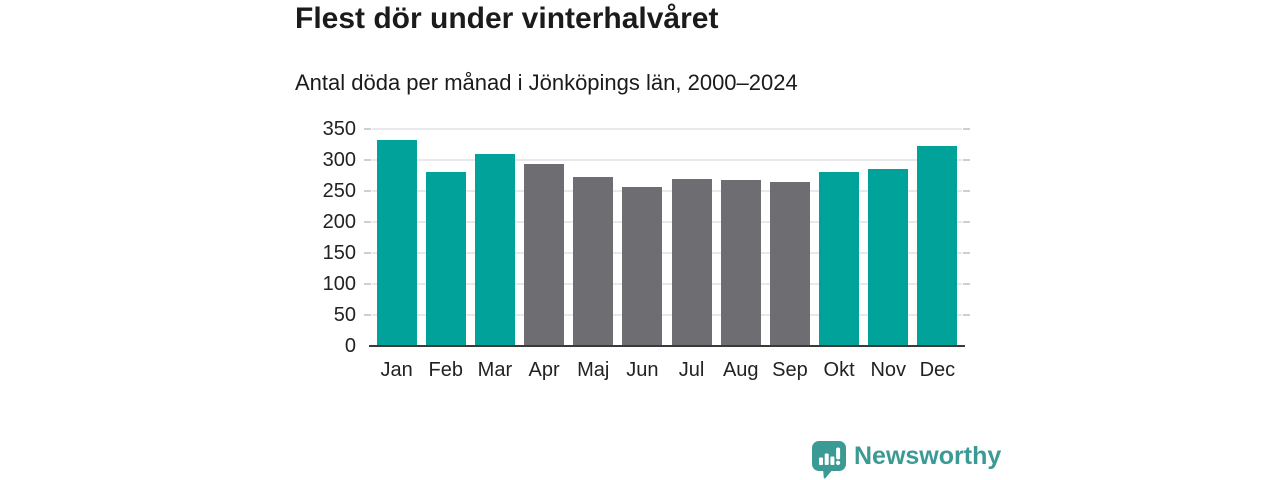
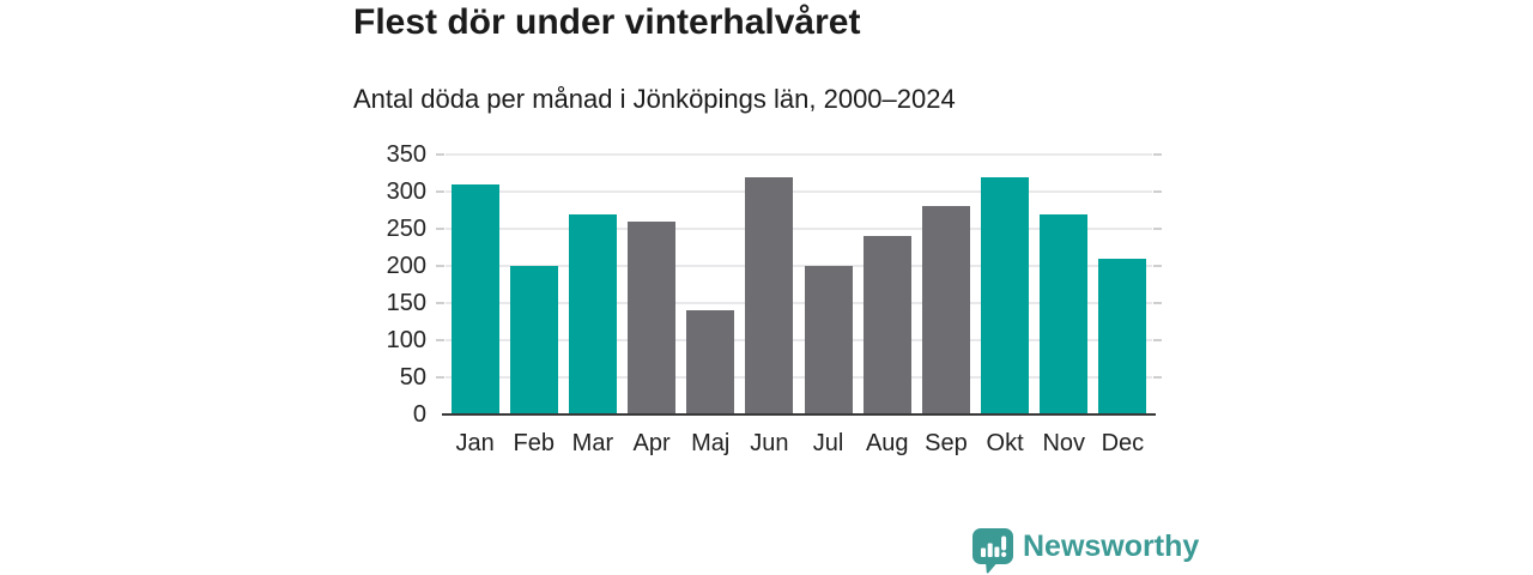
Jan: 330 -> 310
Feb: 280 -> 200
Mar: 310 -> 270
Apr: 290 -> 260
Maj: 270 -> 140
Jun: 260 -> 320
Jul: 270 -> 200
Aug: 270 -> 240
Sep: 260 -> 280
Okt: 280 -> 320
Nov: 290 -> 270
Dec: 320 -> 210
